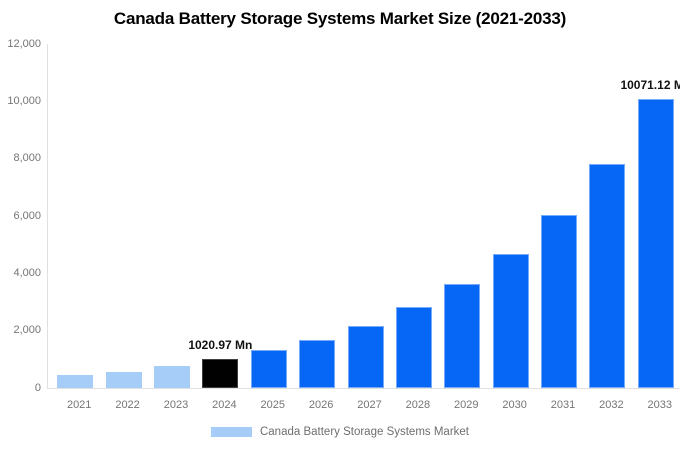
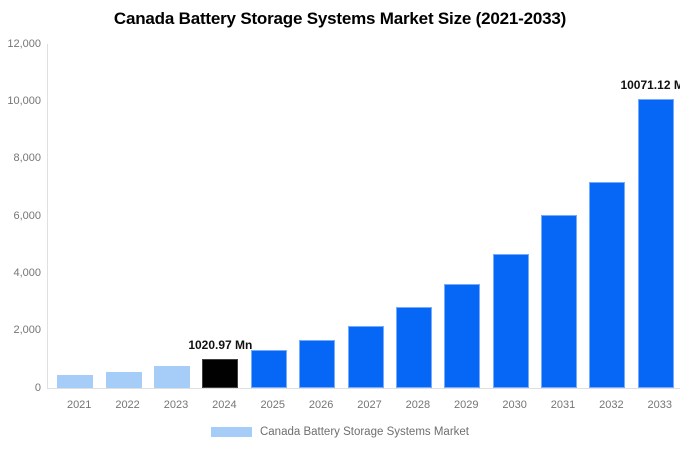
2032: 7800 -> 7200
